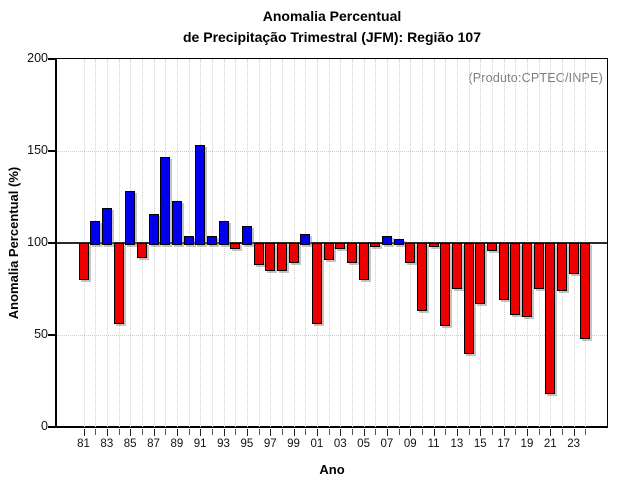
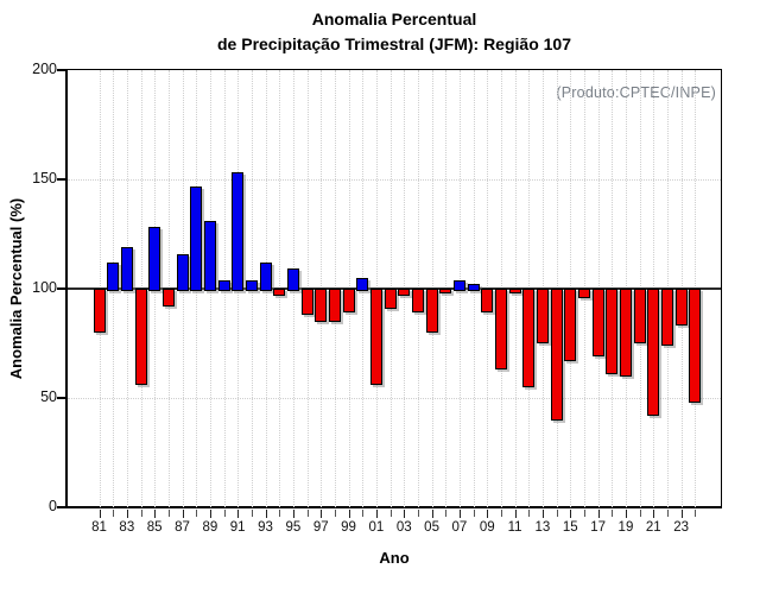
89: 123 -> 131
21: 19 -> 43
